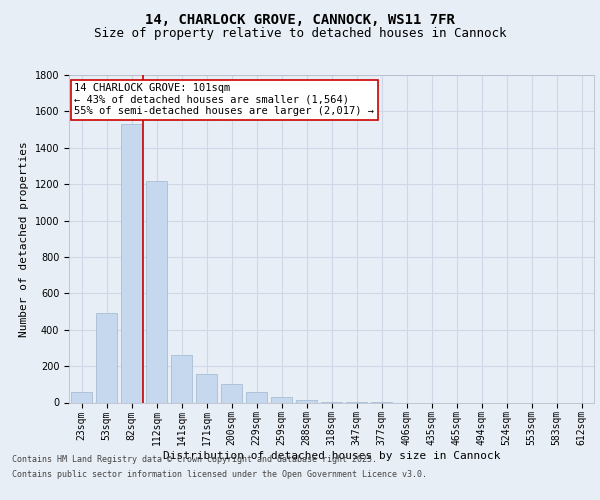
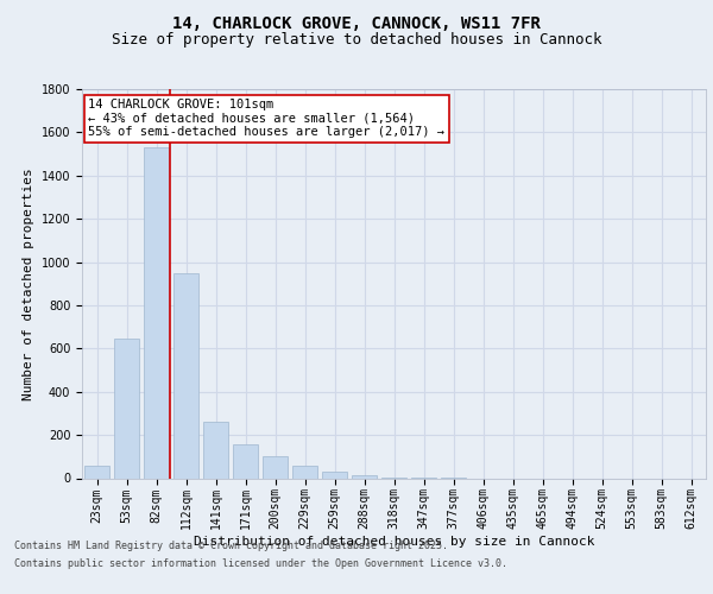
53sqm: 490 -> 640
112sqm: 1220 -> 950
